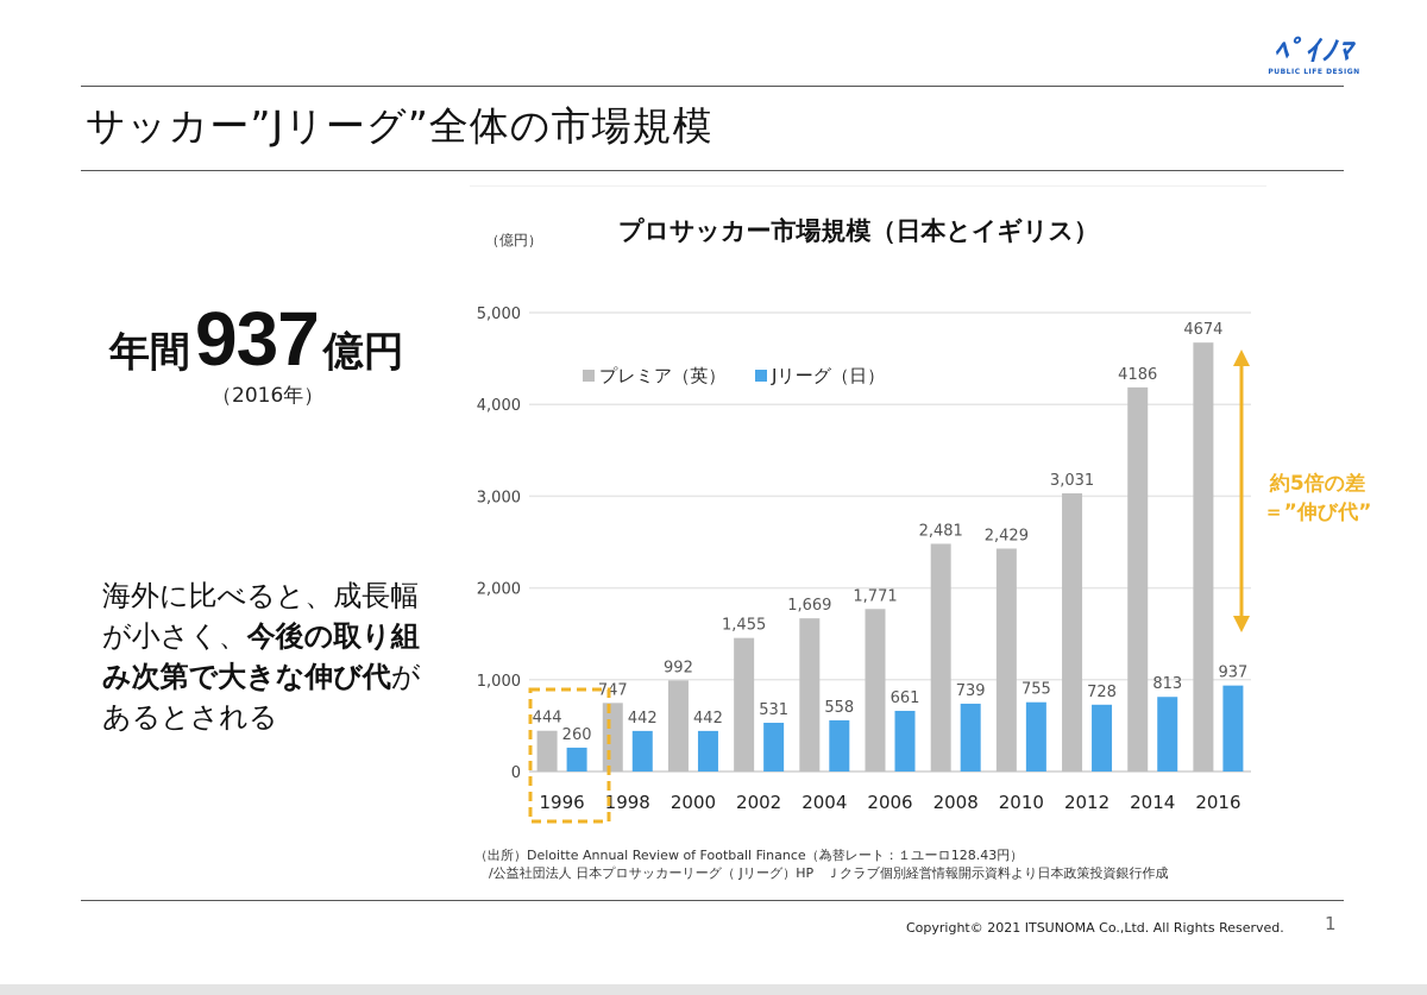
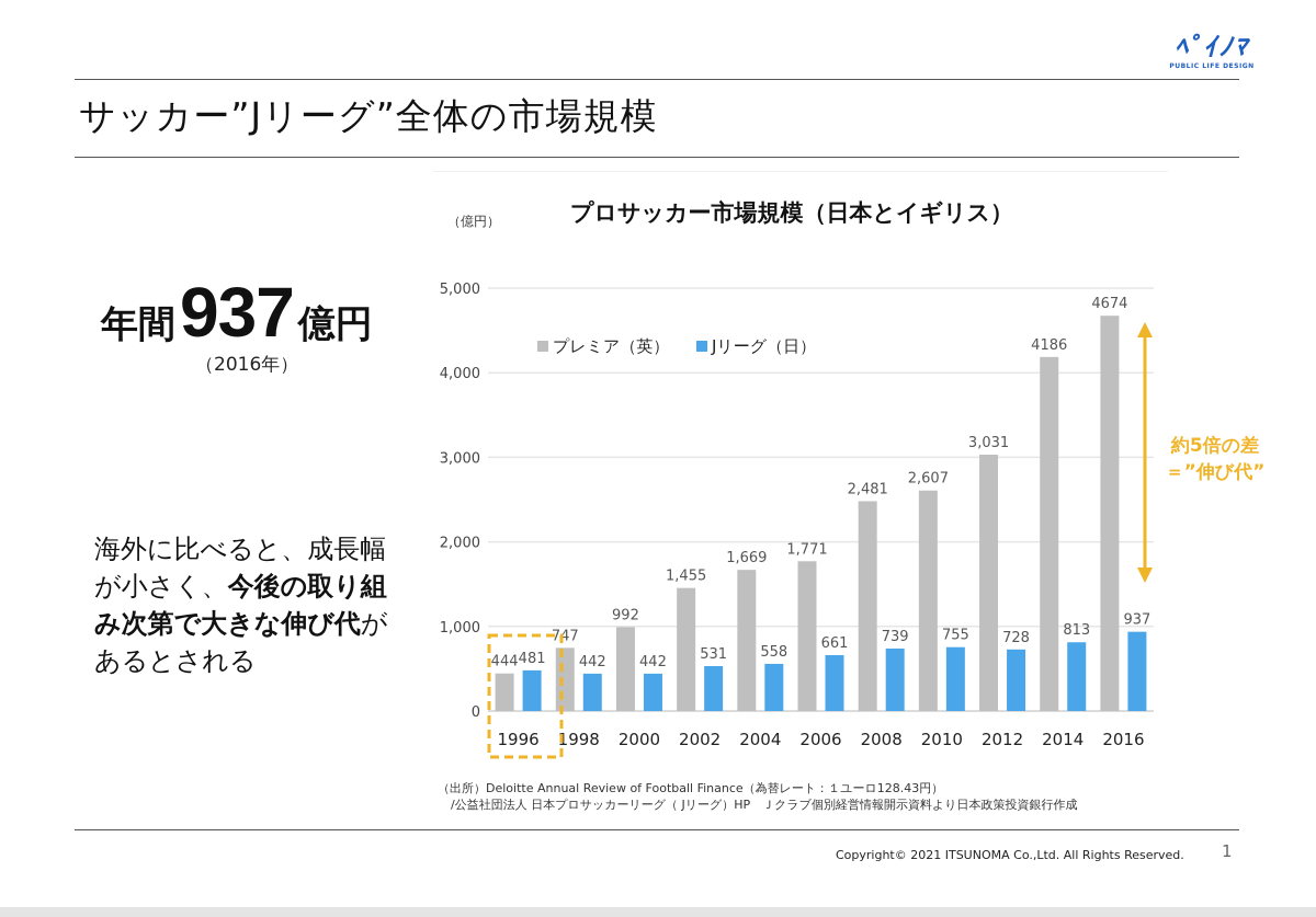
Jリーグ（日）/1996: 260 -> 481
プレミア（英）/2010: 2,429 -> 2,607
